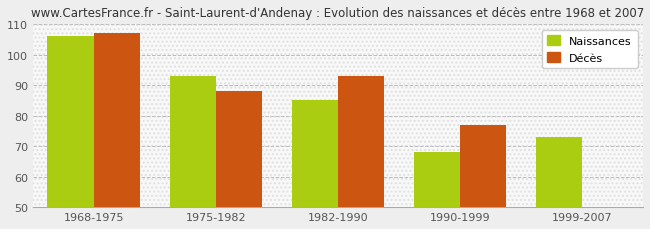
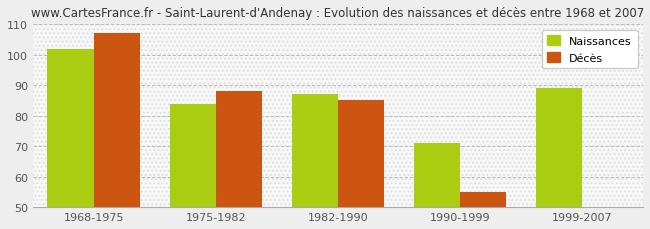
Naissances/1968-1975: 106 -> 102
Naissances/1975-1982: 93 -> 84
Naissances/1982-1990: 85 -> 87
Décès/1982-1990: 93 -> 85
Naissances/1990-1999: 68 -> 71
Décès/1990-1999: 77 -> 55
Naissances/1999-2007: 73 -> 89
